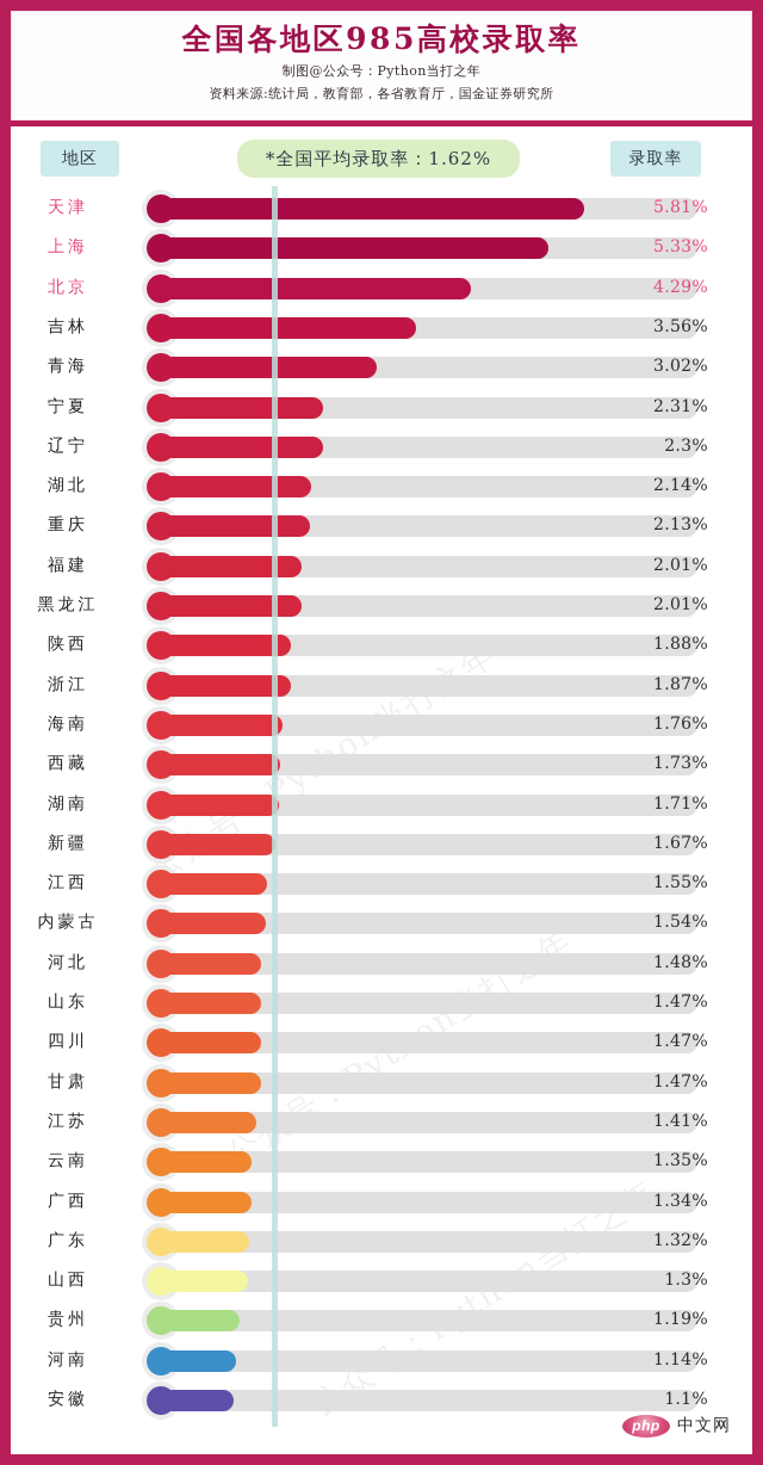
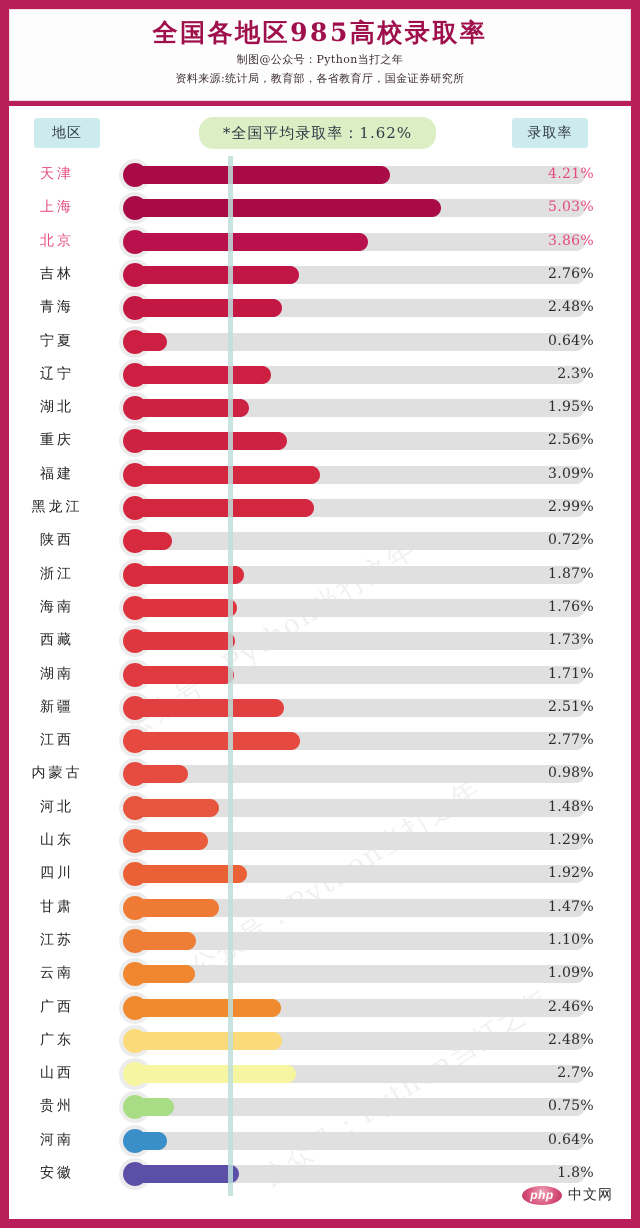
天津: 5.81% -> 4.21%
上海: 5.33% -> 5.03%
北京: 4.29% -> 3.86%
吉林: 3.56% -> 2.76%
青海: 3.02% -> 2.48%
宁夏: 2.31% -> 0.64%
湖北: 2.14% -> 1.95%
重庆: 2.13% -> 2.56%
福建: 2.01% -> 3.09%
黑龙江: 2.01% -> 2.99%
陕西: 1.88% -> 0.72%
新疆: 1.67% -> 2.51%
江西: 1.55% -> 2.77%
内蒙古: 1.54% -> 0.98%
山东: 1.47% -> 1.29%
四川: 1.47% -> 1.92%
江苏: 1.41% -> 1.10%
云南: 1.35% -> 1.09%
广西: 1.34% -> 2.46%
广东: 1.32% -> 2.48%
山西: 1.3% -> 2.7%
贵州: 1.19% -> 0.75%
河南: 1.14% -> 0.64%
安徽: 1.1% -> 1.8%
